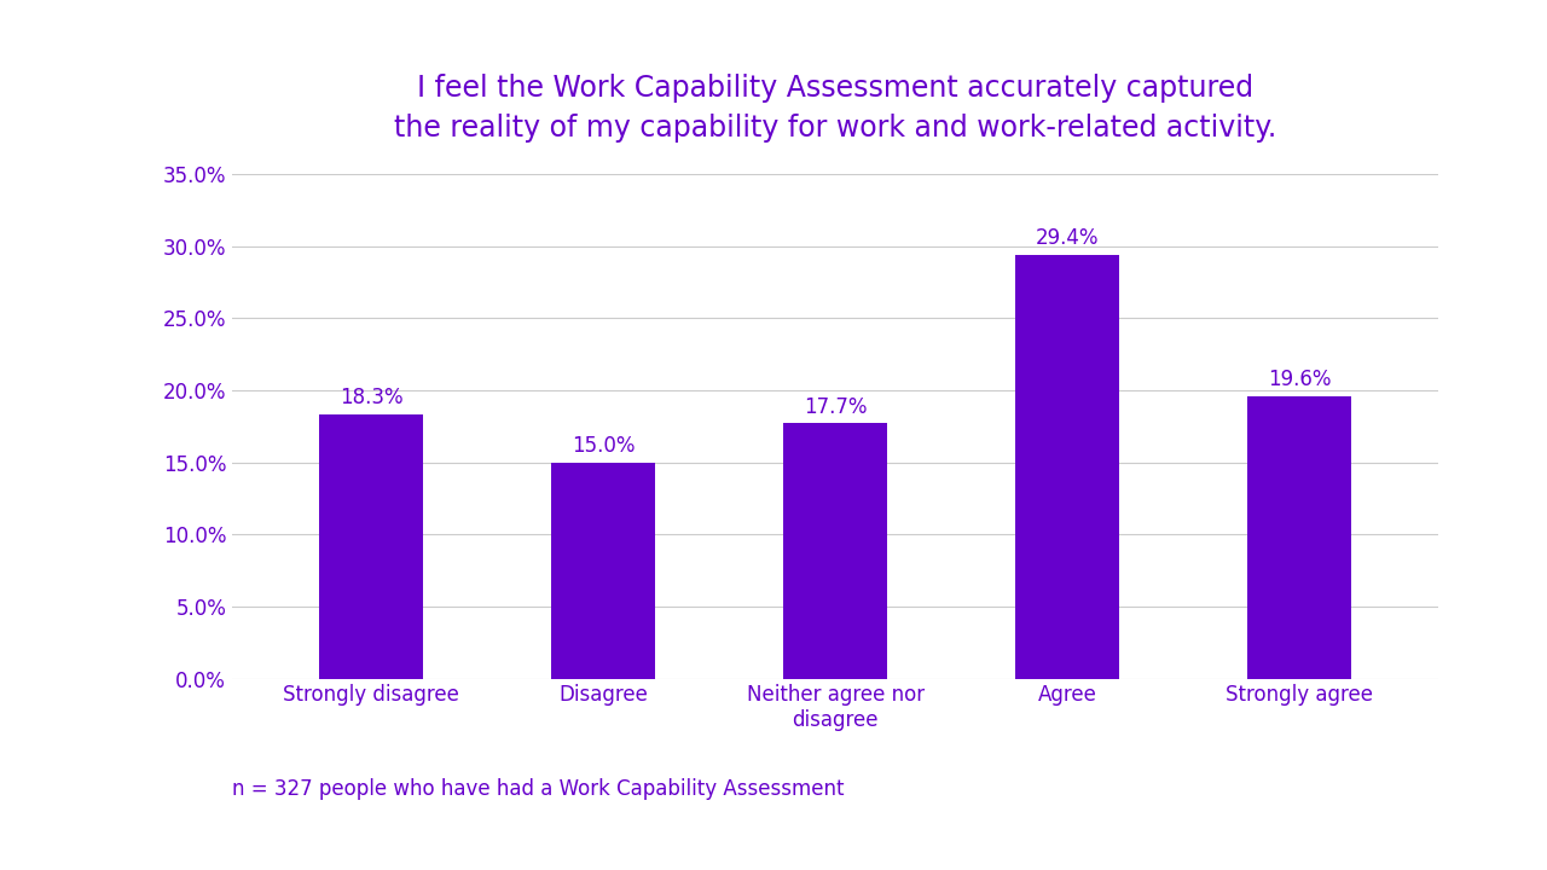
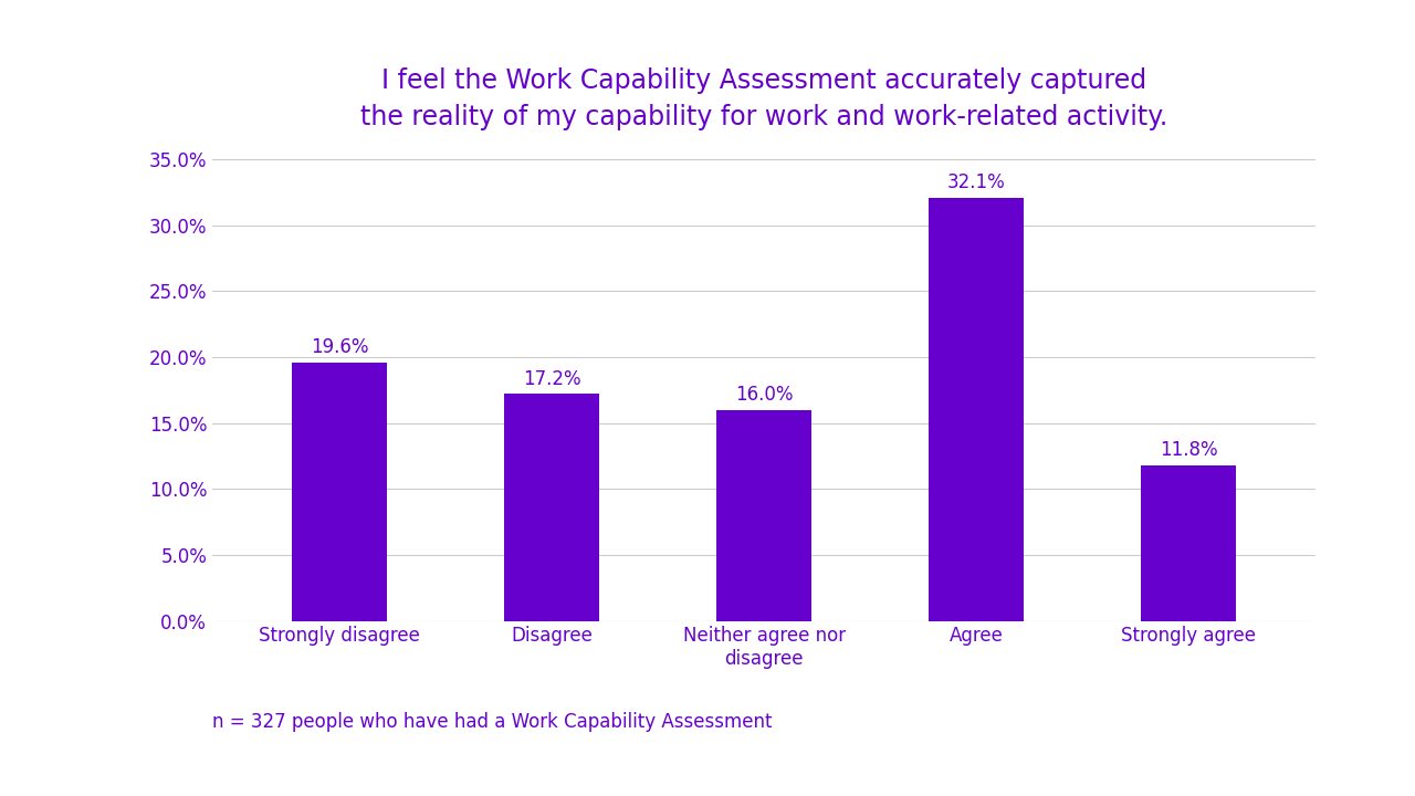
Strongly disagree: 18.3% -> 19.6%
Disagree: 15.0% -> 17.2%
Neither agree nor disagree: 17.7% -> 16.0%
Agree: 29.4% -> 32.1%
Strongly agree: 19.6% -> 11.8%
